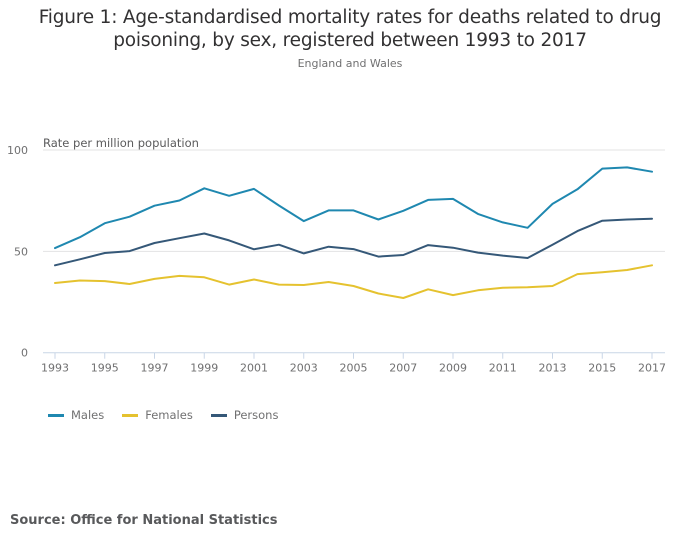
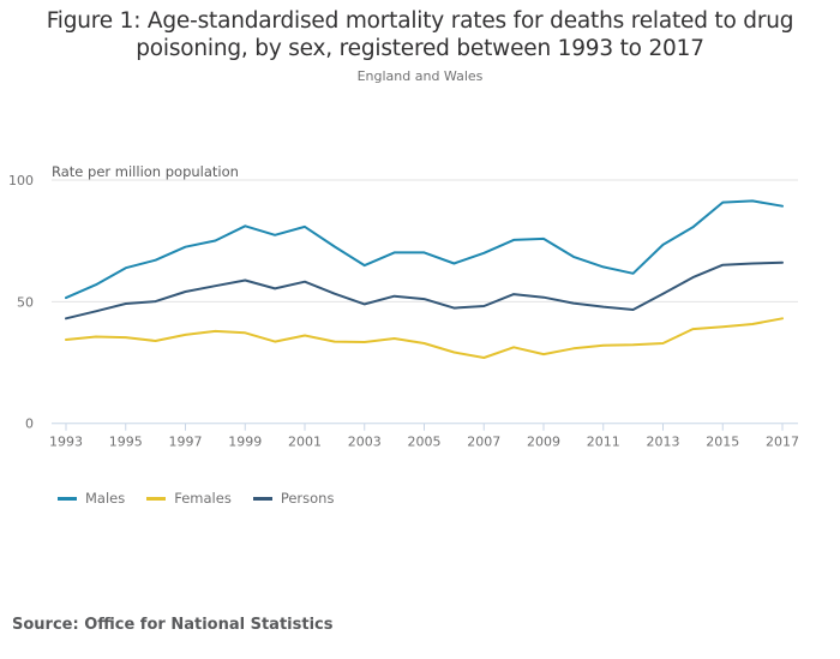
Persons/2001: 51 -> 58
